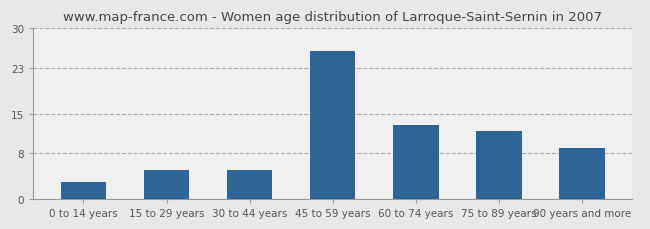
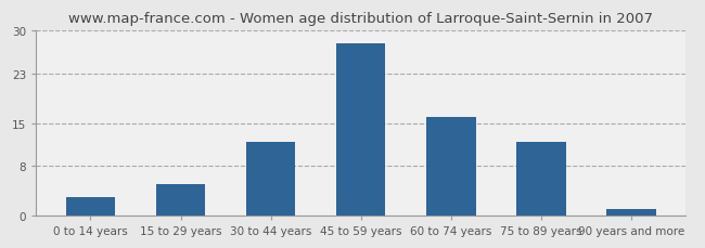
30 to 44 years: 5 -> 12
45 to 59 years: 26 -> 28
60 to 74 years: 13 -> 16
90 years and more: 9 -> 1
